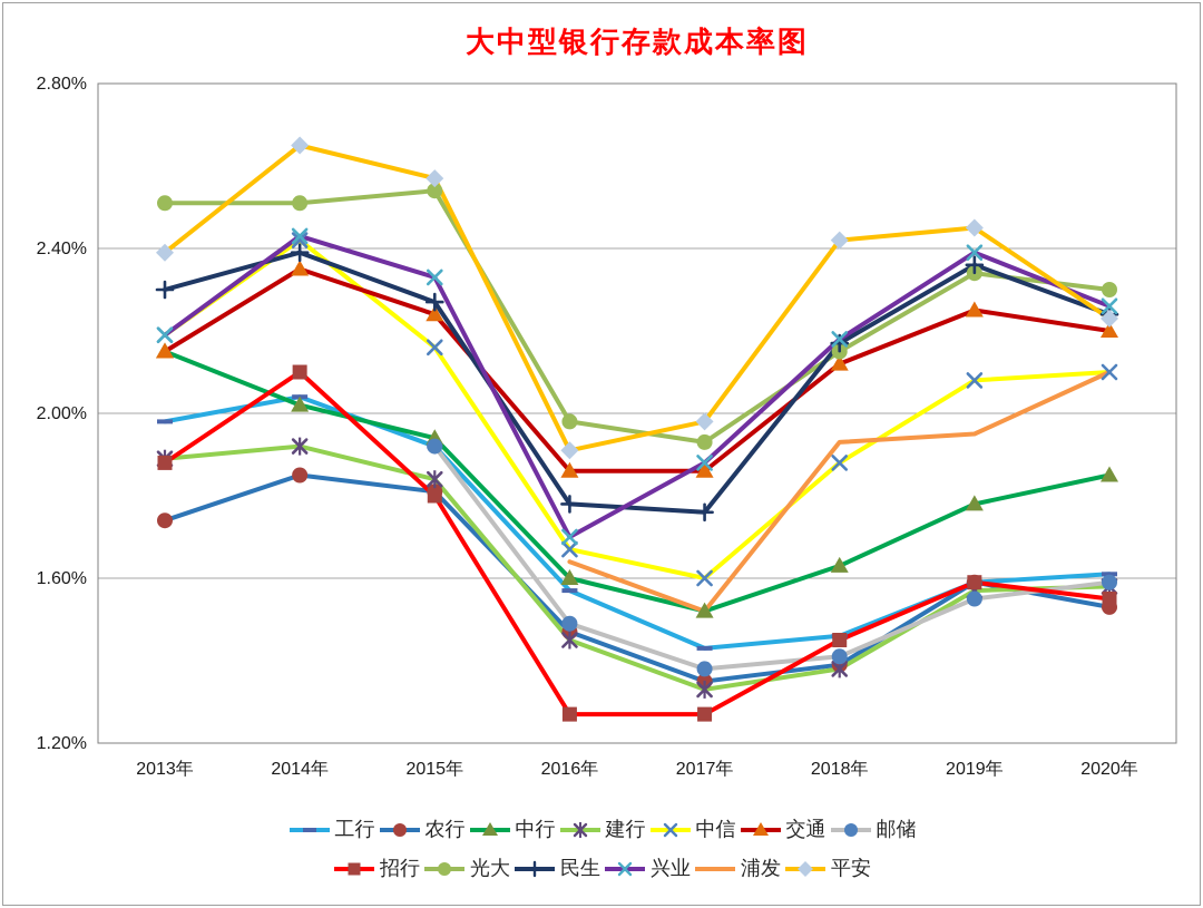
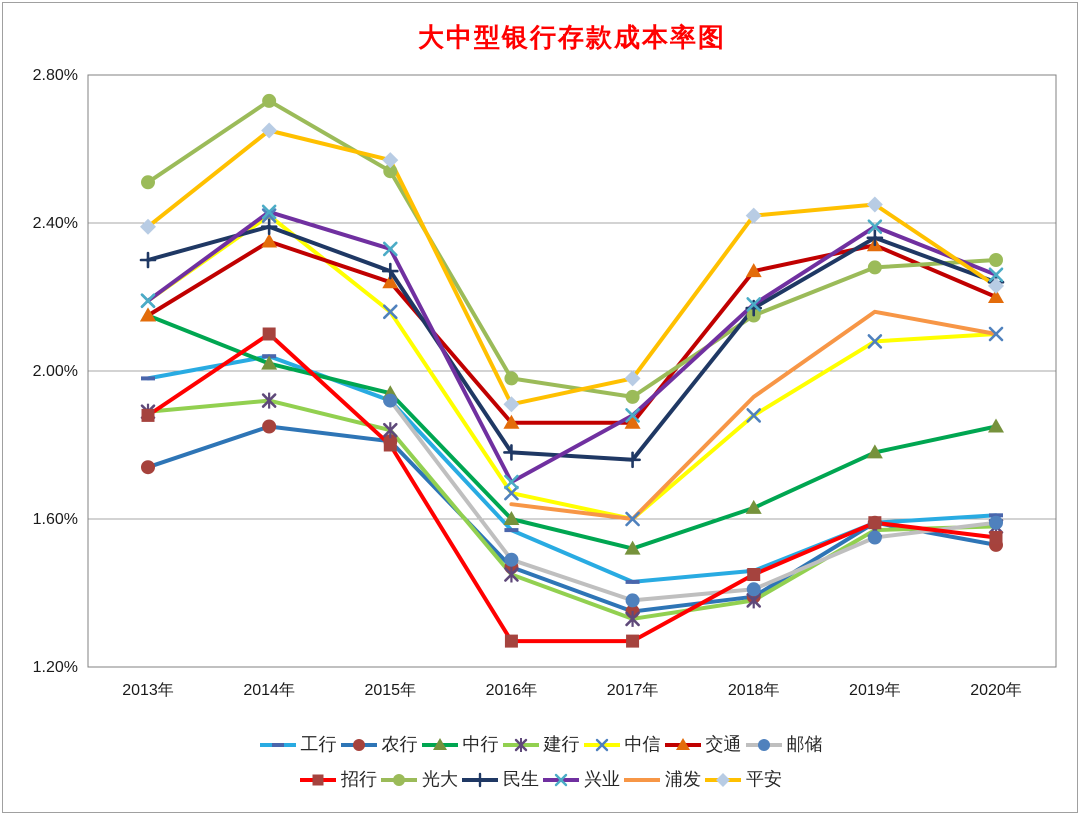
光大/2014年: 2.51% -> 2.73%
浦发/2017年: 1.52% -> 1.60%
交通/2018年: 2.12% -> 2.27%
交通/2019年: 2.25% -> 2.34%
光大/2019年: 2.34% -> 2.28%
浦发/2019年: 1.95% -> 2.16%
